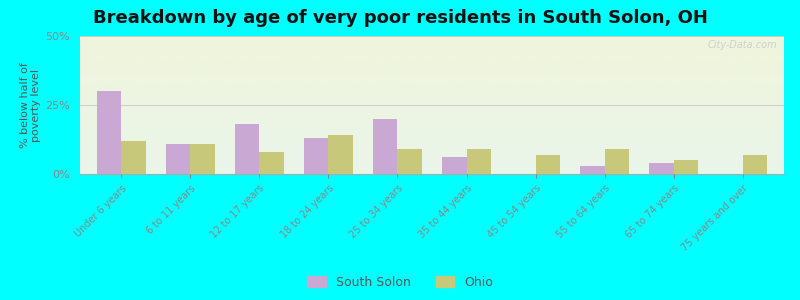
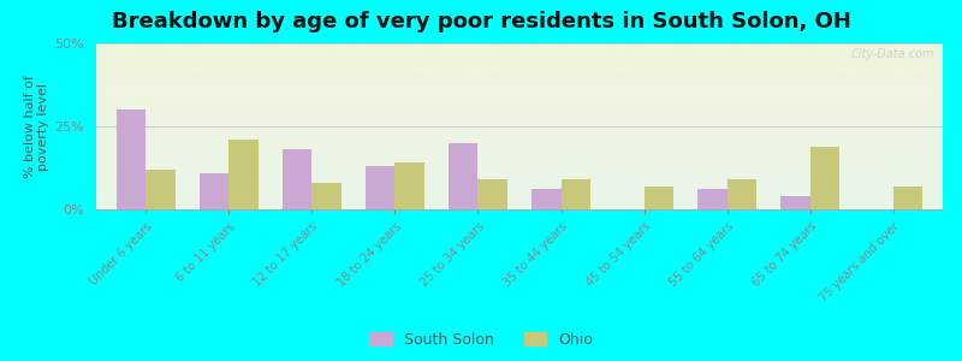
Ohio/6 to 11 years: 11% -> 21%
South Solon/55 to 64 years: 3% -> 6%
Ohio/65 to 74 years: 5% -> 19%
